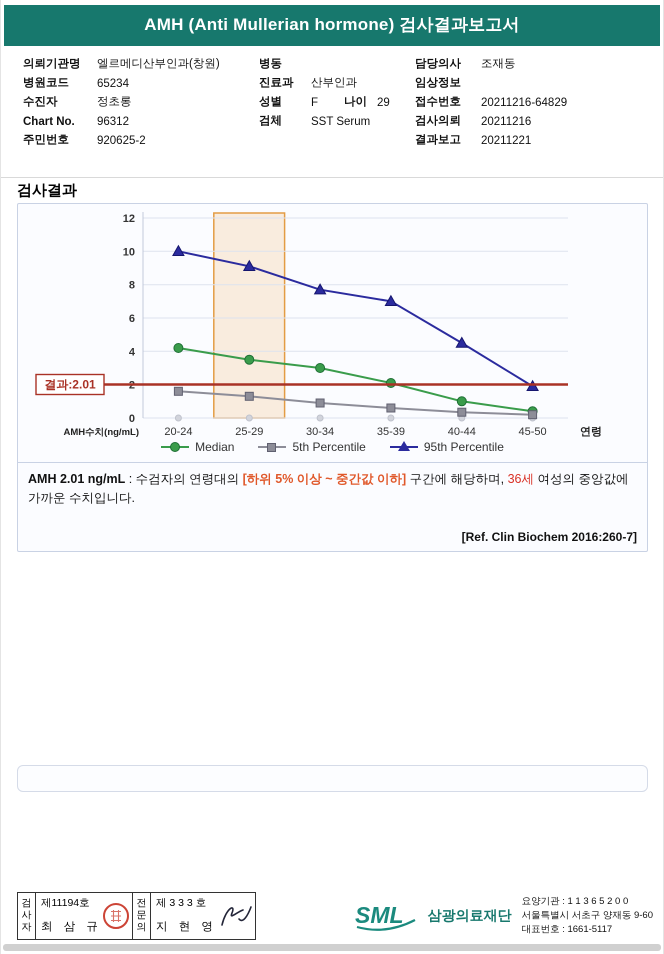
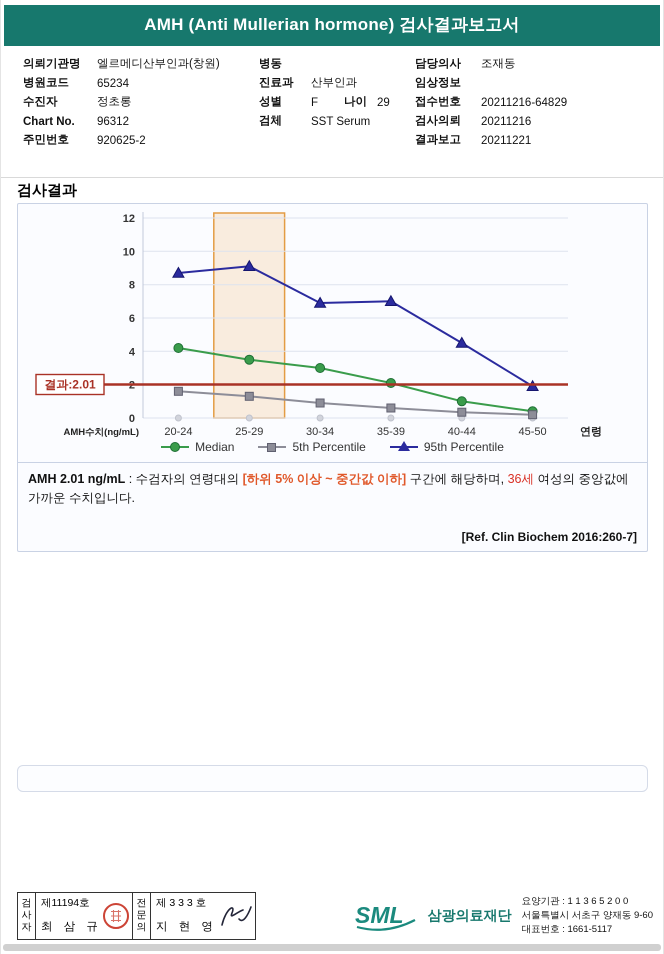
95th Percentile/20-24: 10.0 -> 8.7
95th Percentile/30-34: 7.7 -> 6.9
